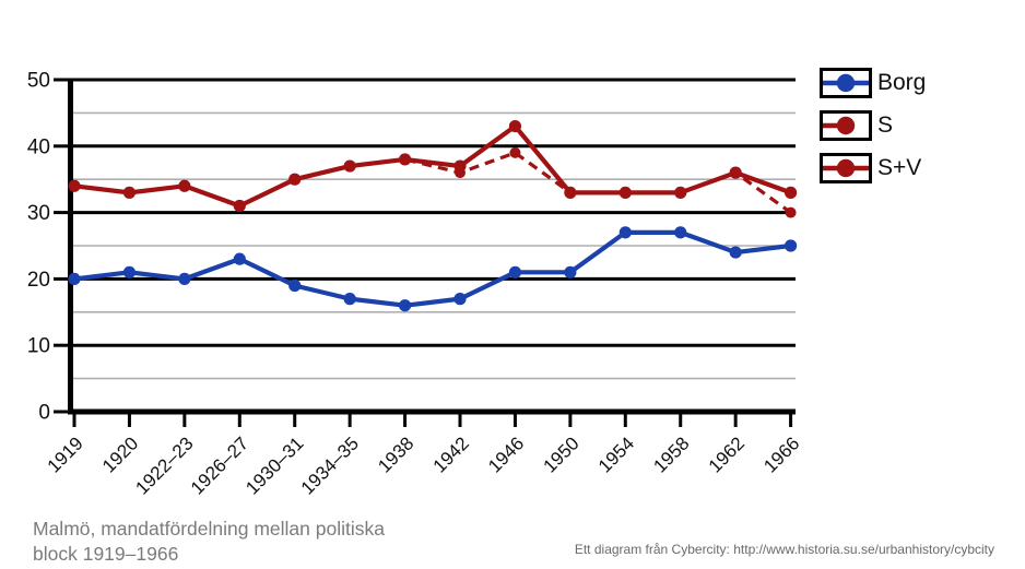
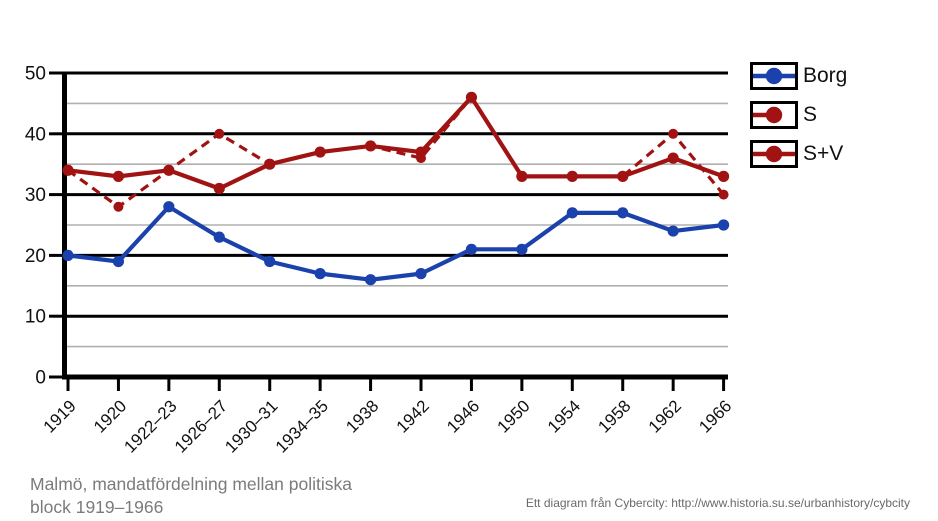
Borg/1920: 21 -> 19
S/1920: 33 -> 28
Borg/1922–23: 20 -> 28
S/1926–27: 31 -> 40
S/1946: 39 -> 46
S+V/1946: 43 -> 46
S/1962: 36 -> 40
